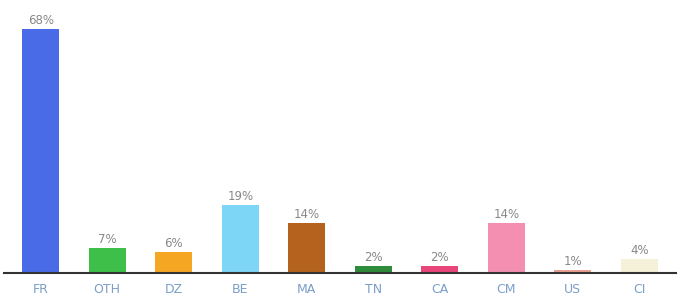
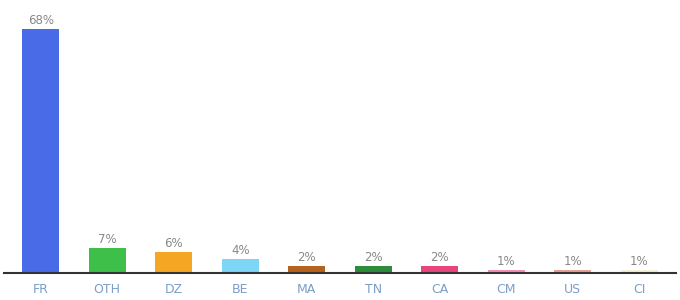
BE: 19% -> 4%
MA: 14% -> 2%
CM: 14% -> 1%
CI: 4% -> 1%
